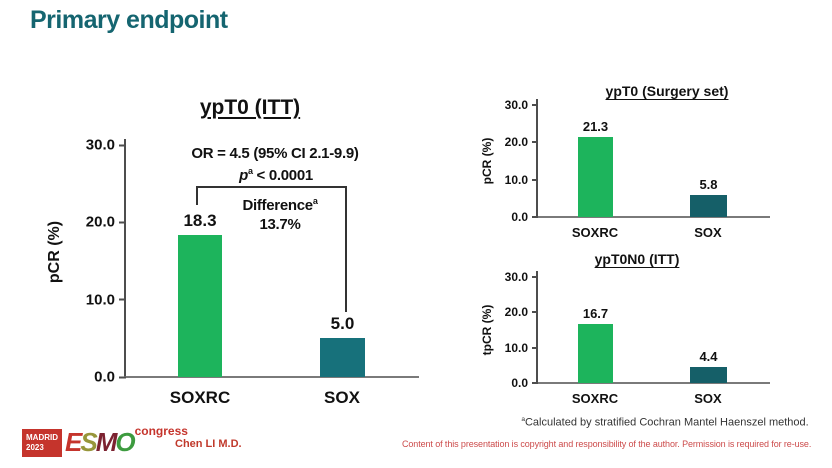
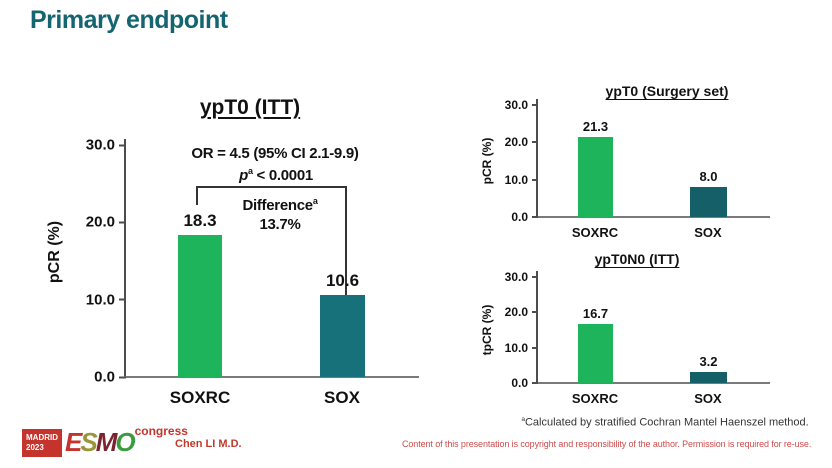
ypT0 (ITT)/SOX: 5.0 -> 10.6
ypT0 (Surgery set)/SOX: 5.8 -> 8.0
ypT0N0 (ITT)/SOX: 4.4 -> 3.2
